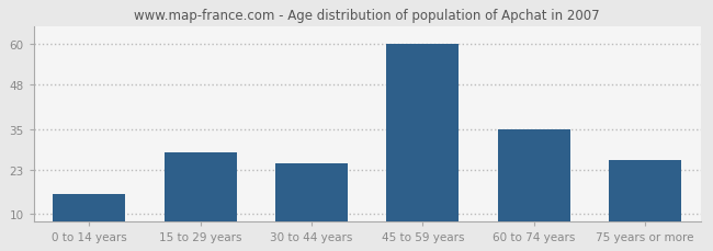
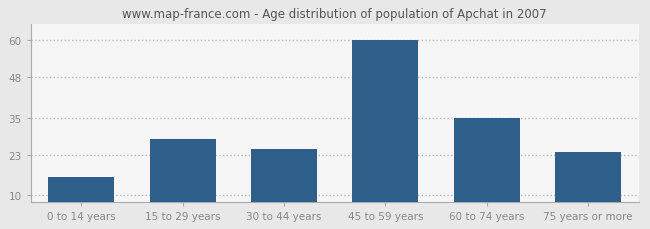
75 years or more: 26 -> 24
